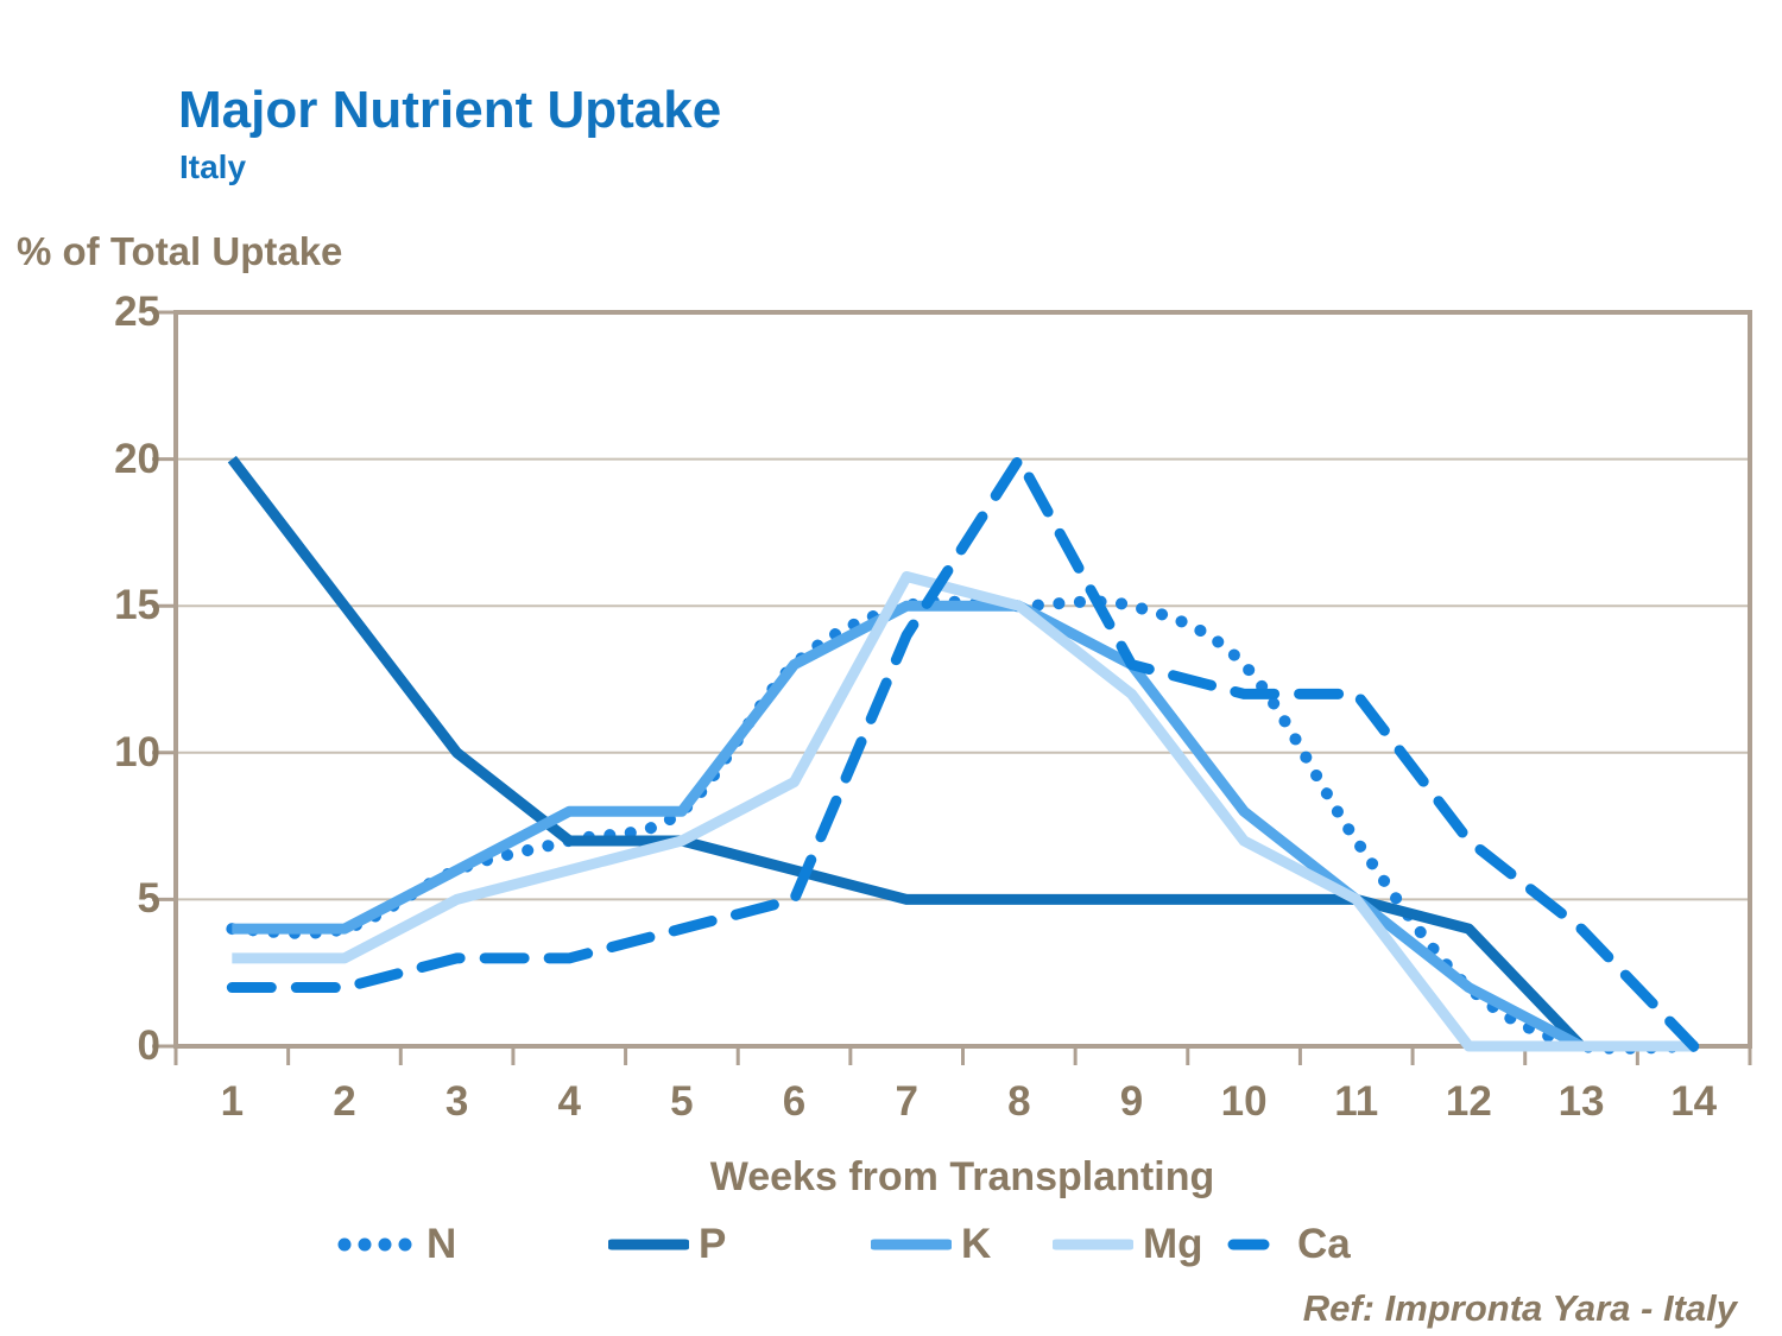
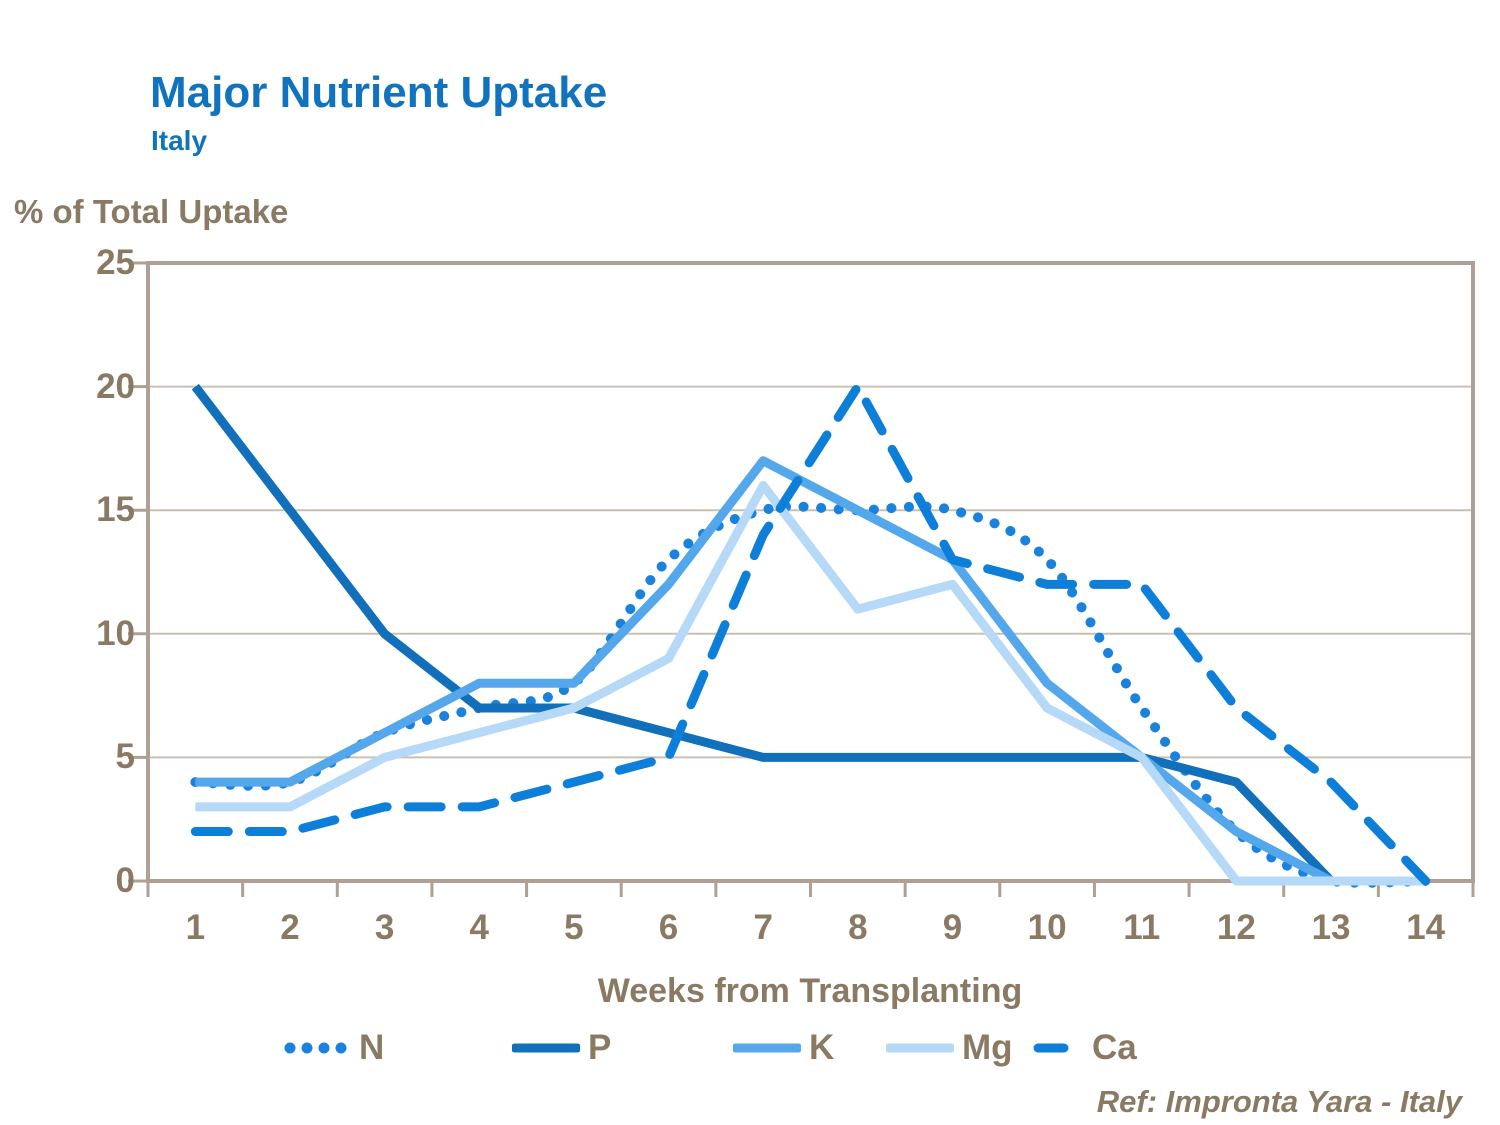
K/6: 13 -> 12
K/7: 15 -> 17
Mg/8: 15 -> 11
